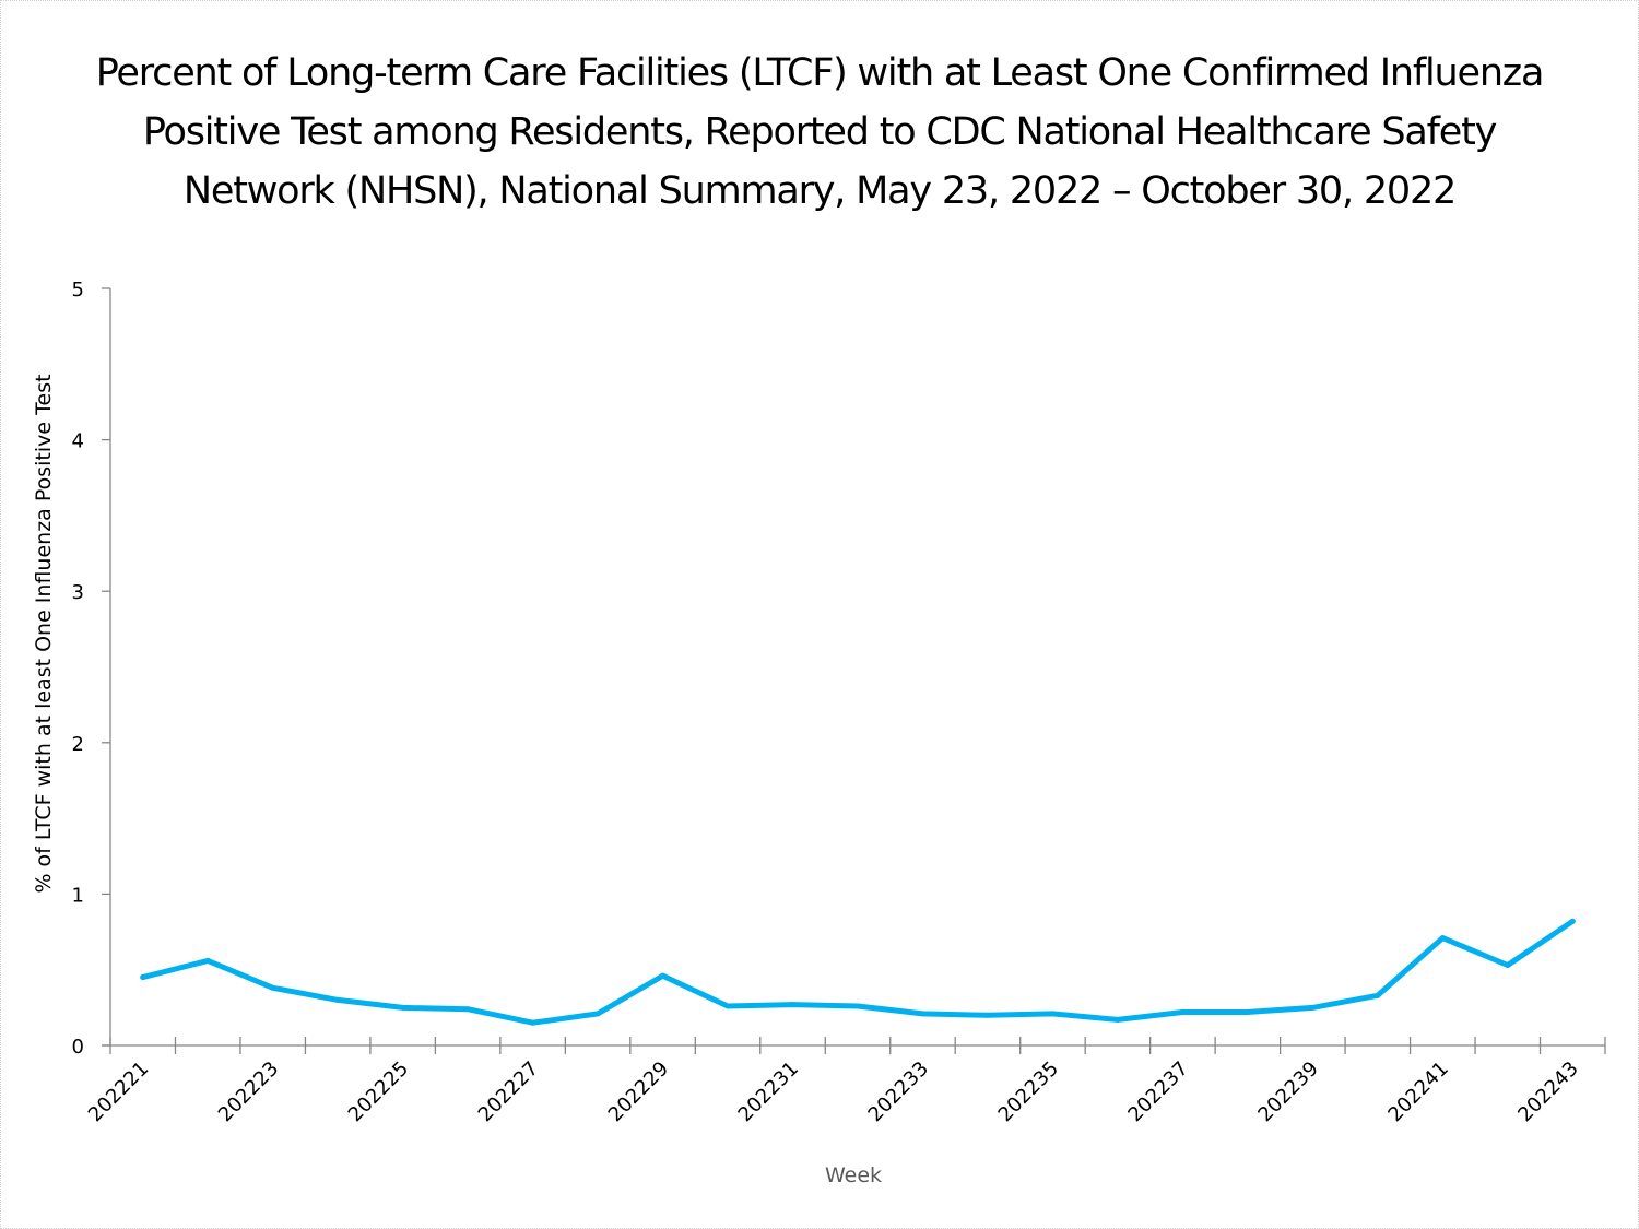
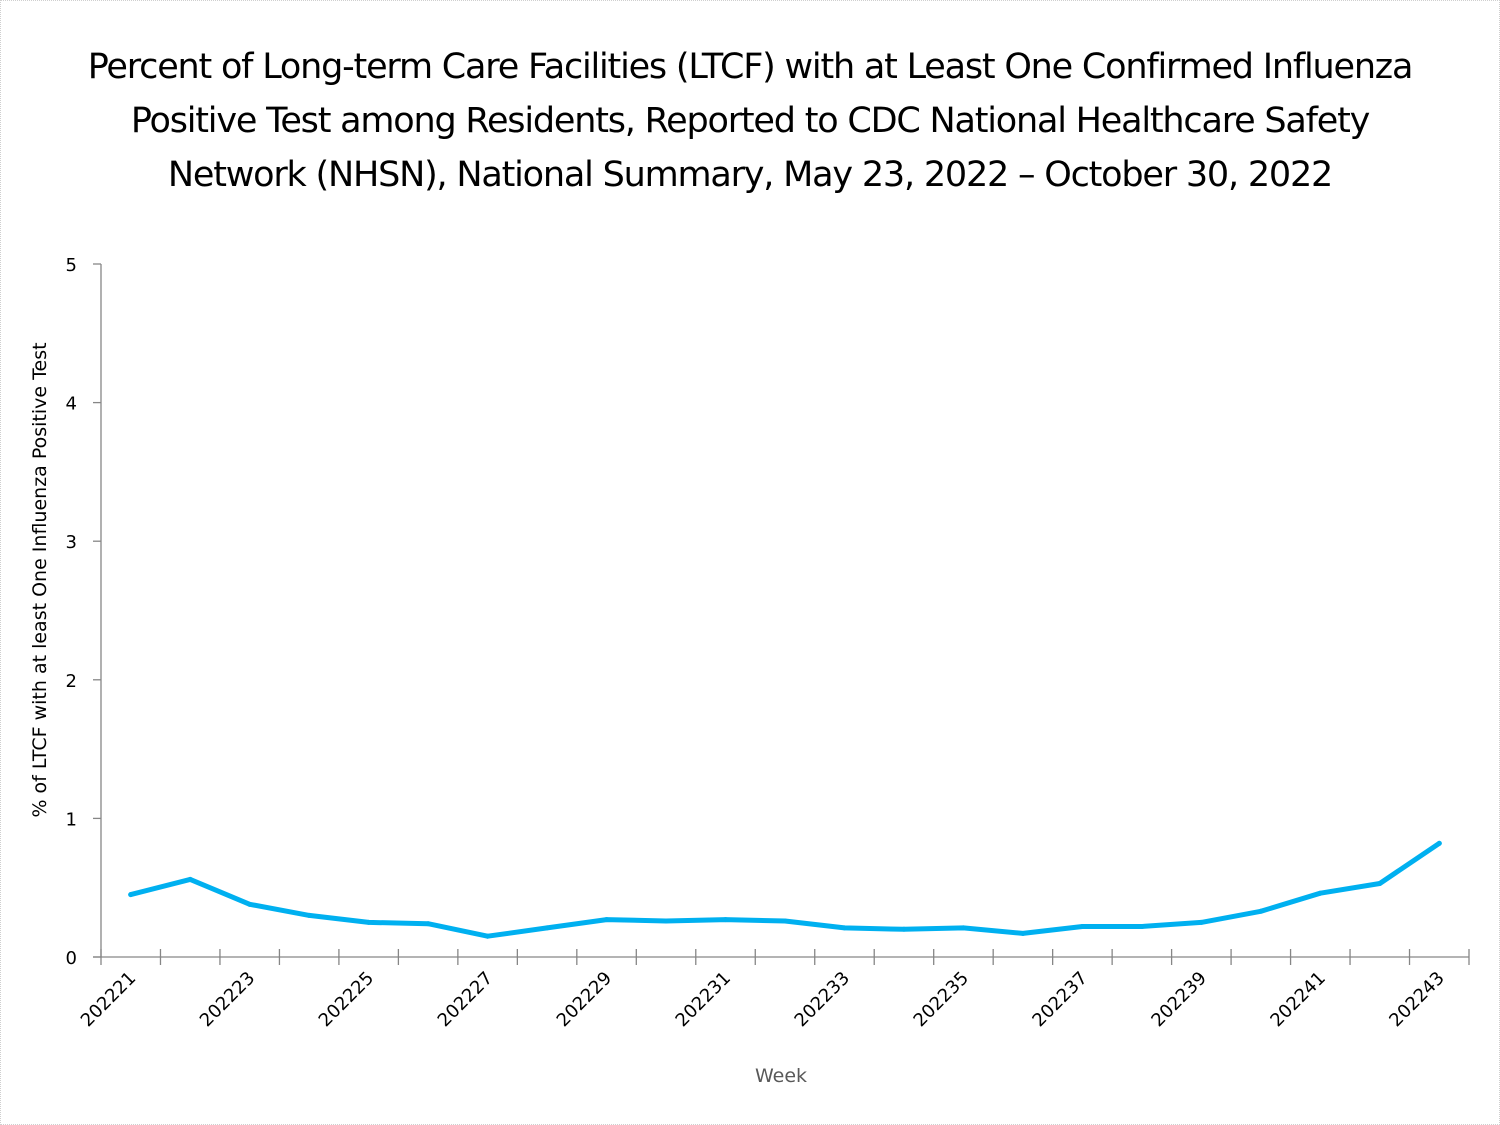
202229: 0.46 -> 0.27
202241: 0.71 -> 0.46
